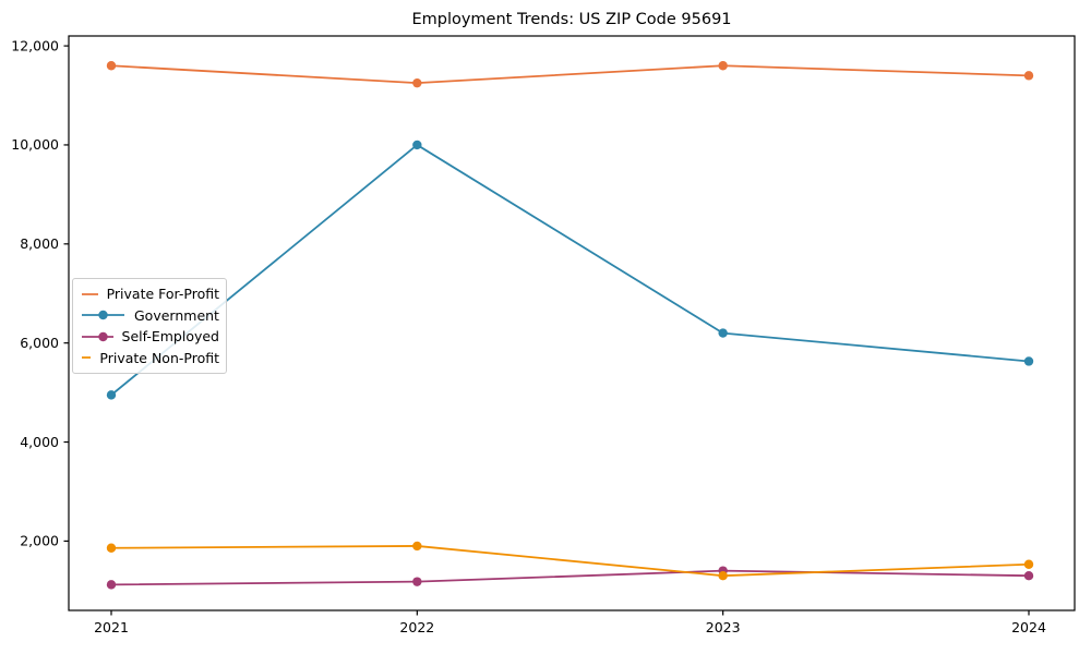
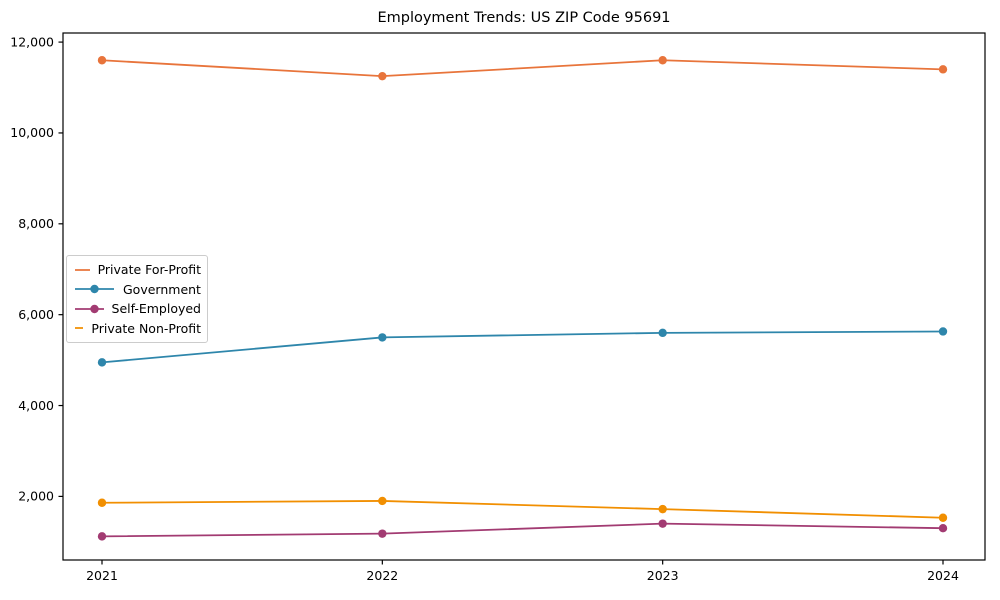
Government/2022: 10000 -> 5500
Government/2023: 6200 -> 5600
Private Non-Profit/2023: 1300 -> 1700
